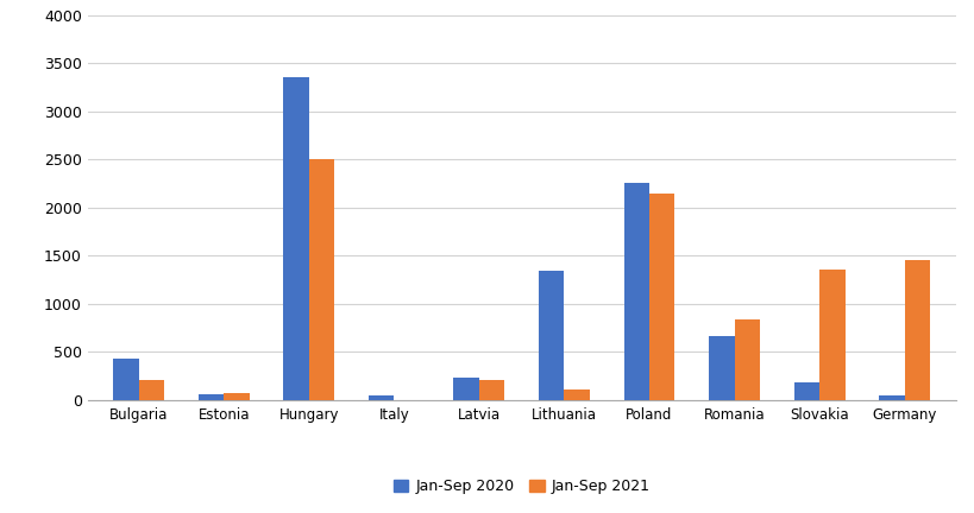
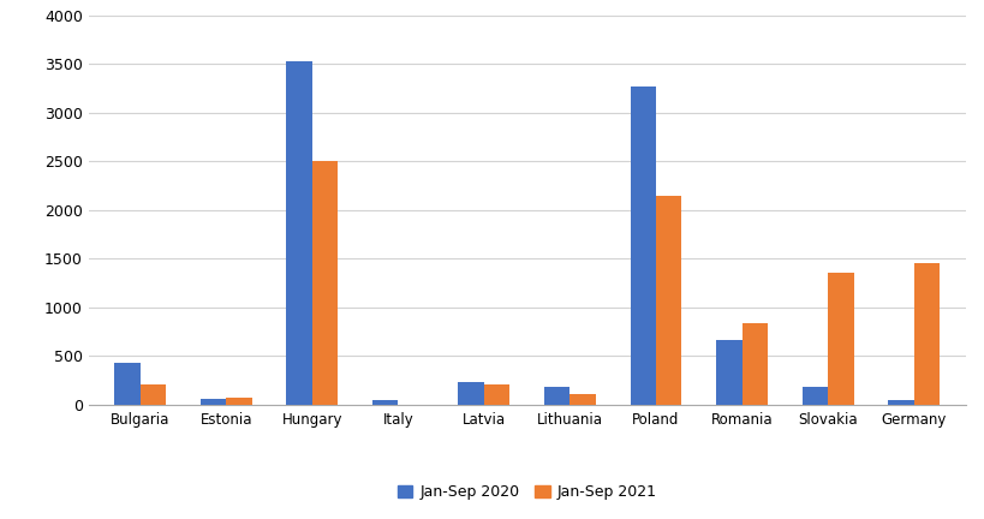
Jan-Sep 2020/Hungary: 3360 -> 3530
Jan-Sep 2020/Lithuania: 1340 -> 180
Jan-Sep 2020/Poland: 2260 -> 3270
